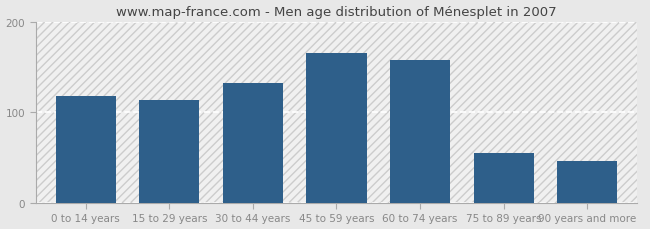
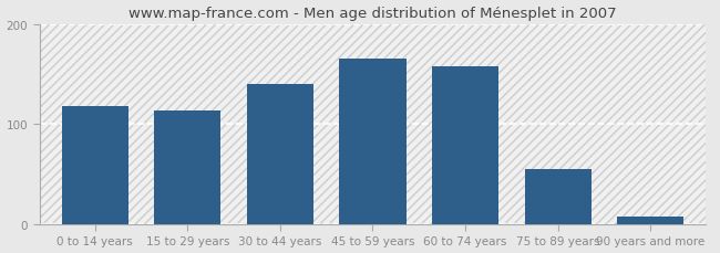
30 to 44 years: 132 -> 140
90 years and more: 46 -> 8
